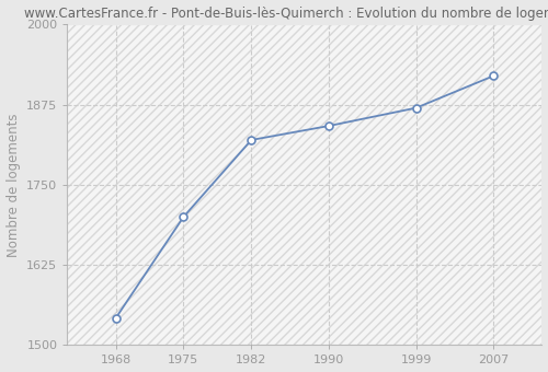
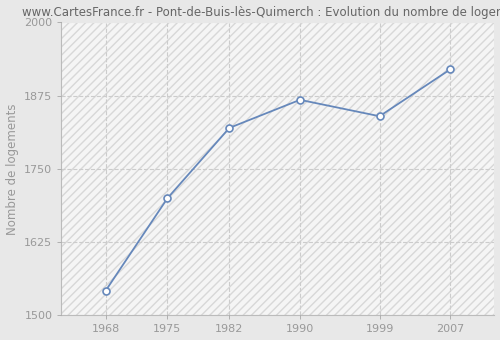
1990: 1842 -> 1868
1999: 1870 -> 1840
